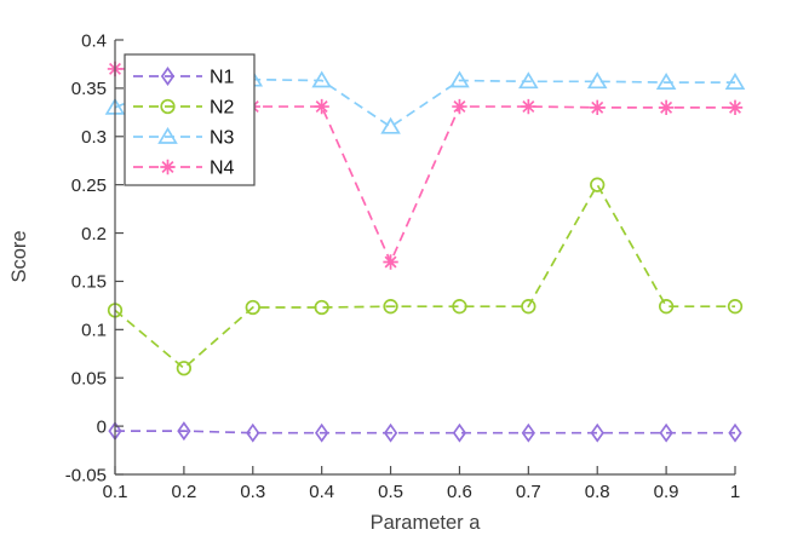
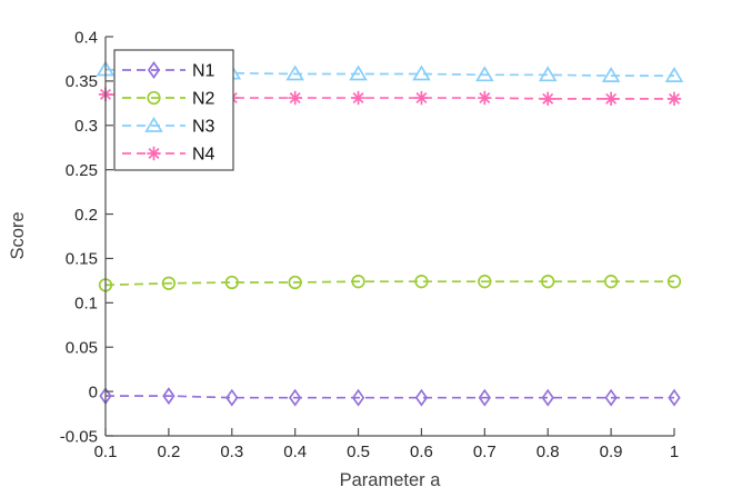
N3/0.1: 0.33 -> 0.36
N4/0.1: 0.37 -> 0.34
N2/0.2: 0.06 -> 0.12
N4/0.2: 0.37 -> 0.33
N3/0.5: 0.31 -> 0.36
N4/0.5: 0.17 -> 0.33
N2/0.8: 0.25 -> 0.12
